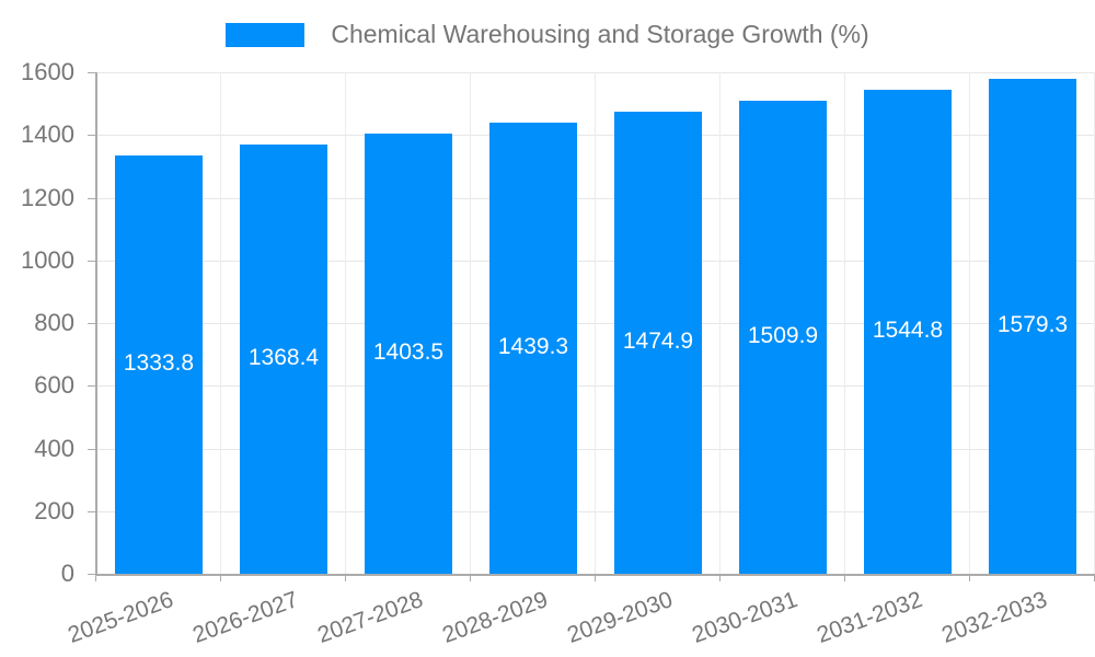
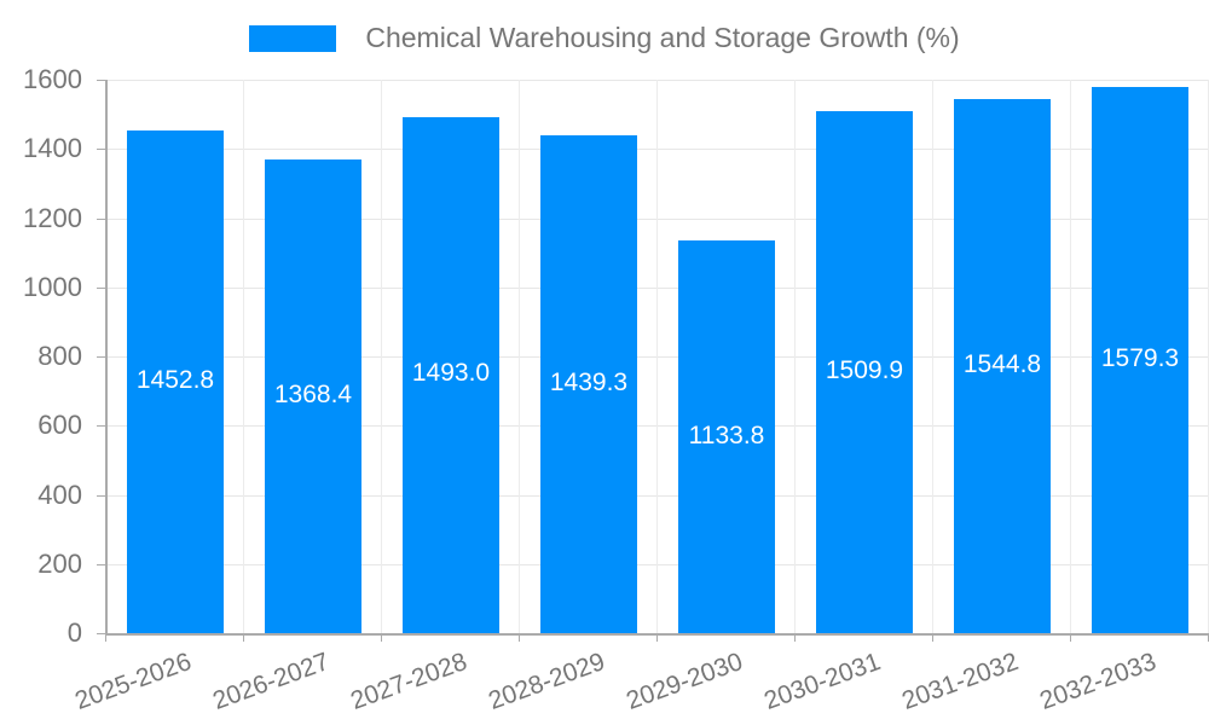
2025-2026: 1333.8 -> 1452.8
2027-2028: 1403.5 -> 1493.0
2029-2030: 1474.9 -> 1133.8
